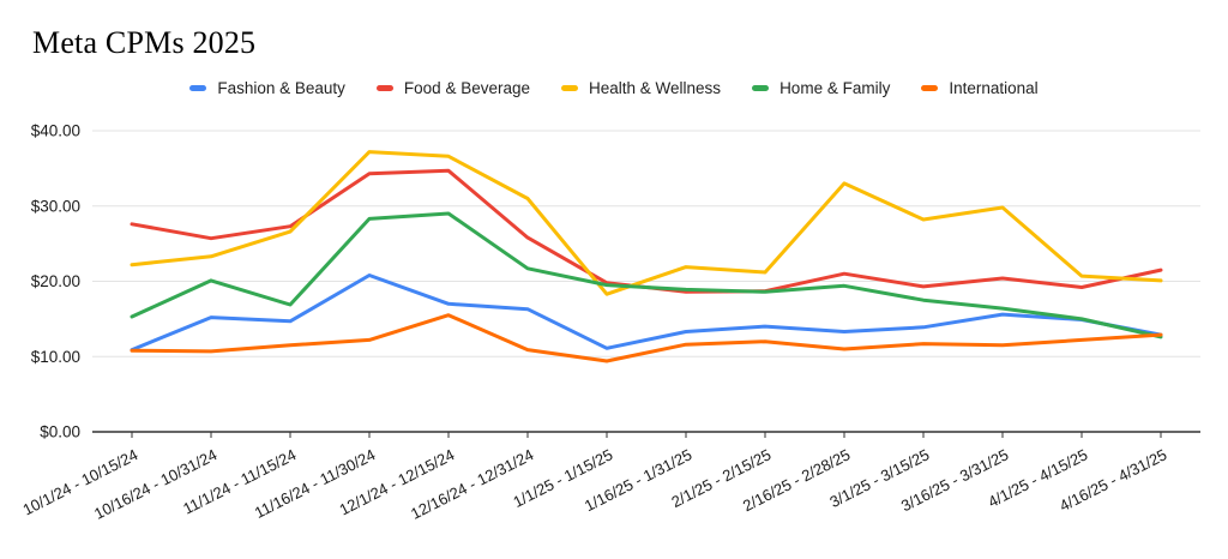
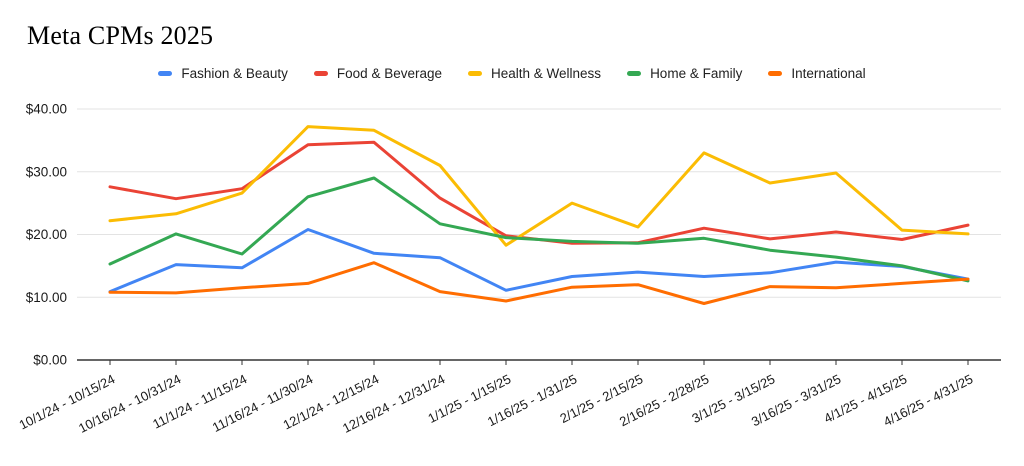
Home & Family/11/16/24 - 11/30/24: $28 -> $26
Health & Wellness/1/16/25 - 1/31/25: $22 -> $25
International/2/16/25 - 2/28/25: $11 -> $9
